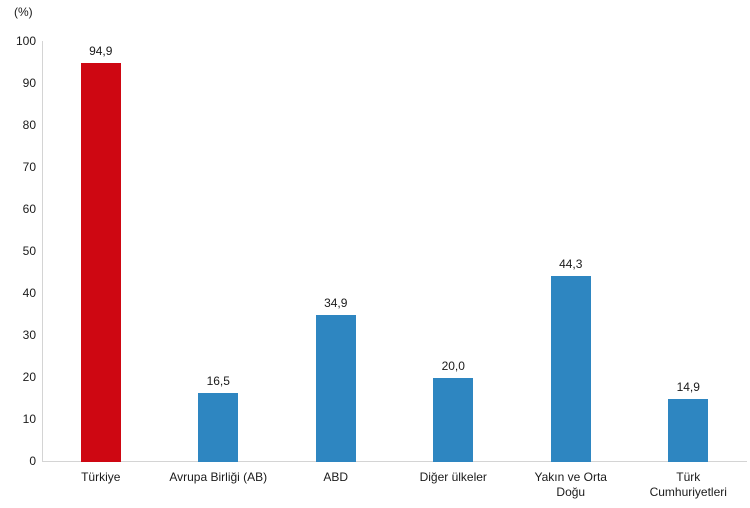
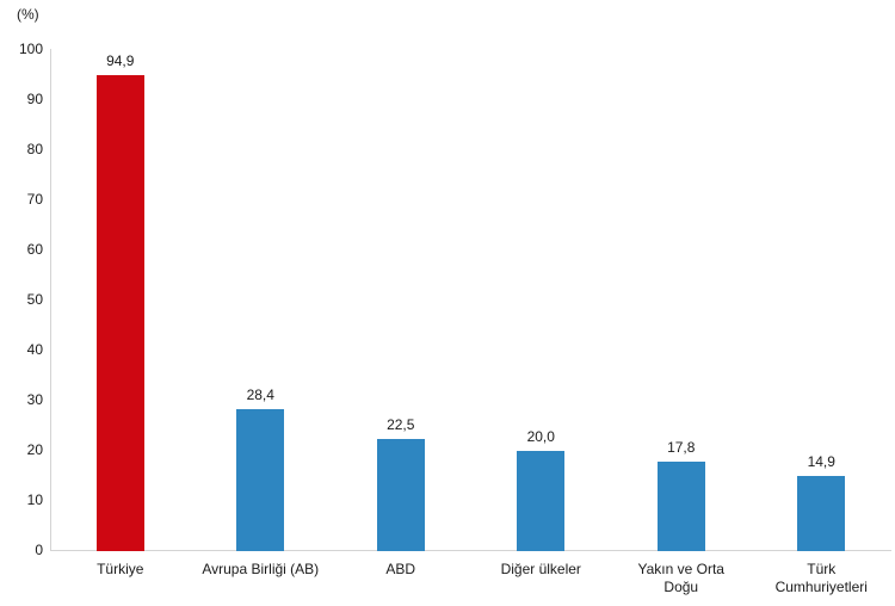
Avrupa Birliği (AB): 16,5 -> 28,4
ABD: 34,9 -> 22,5
Yakın ve Orta Doğu: 44,3 -> 17,8
